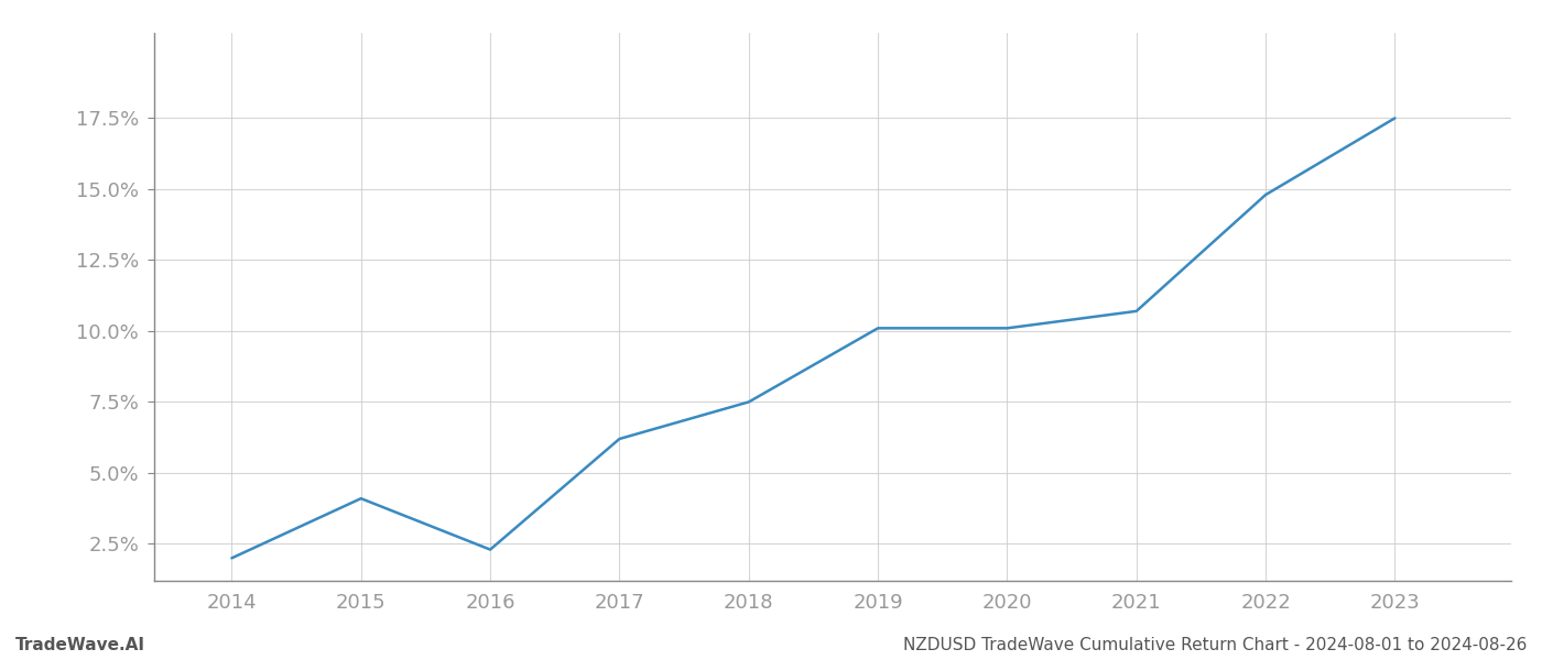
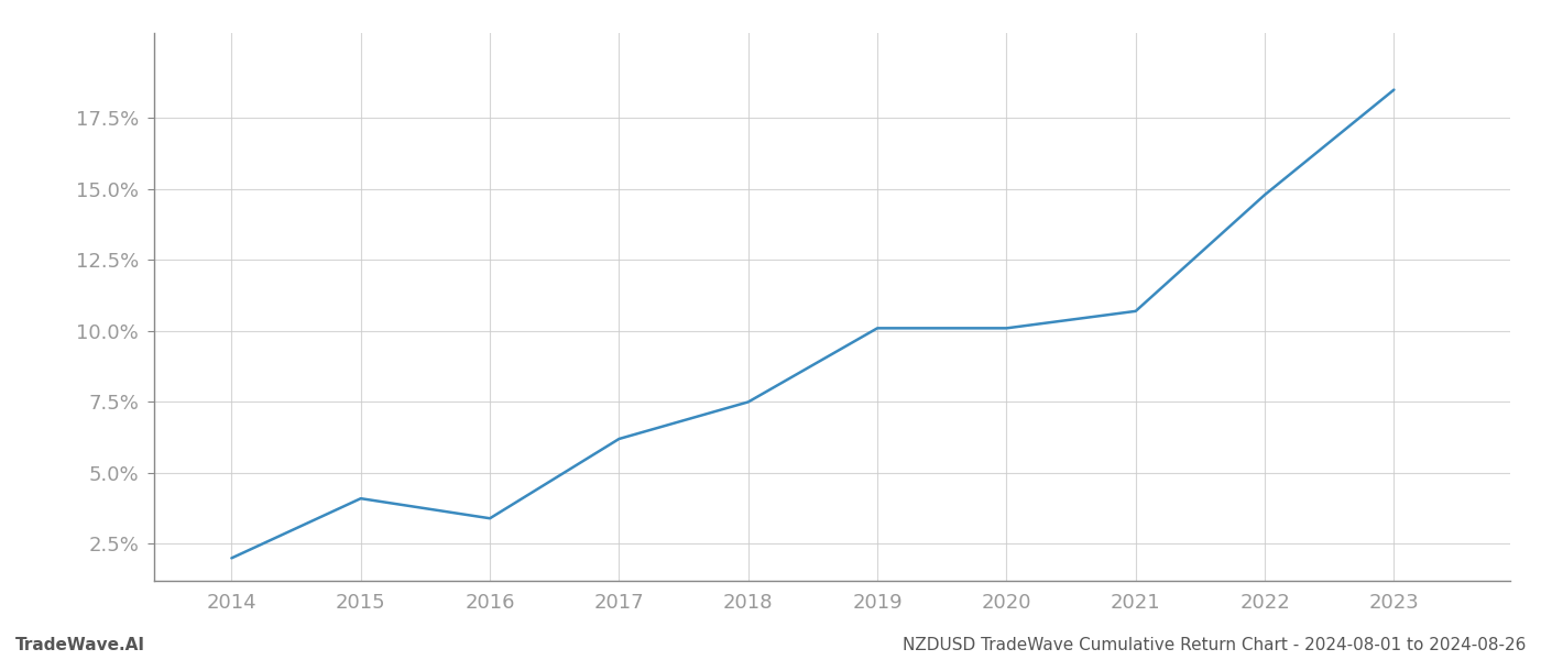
2016: 2.3% -> 3.4%
2023: 17.5% -> 18.5%
